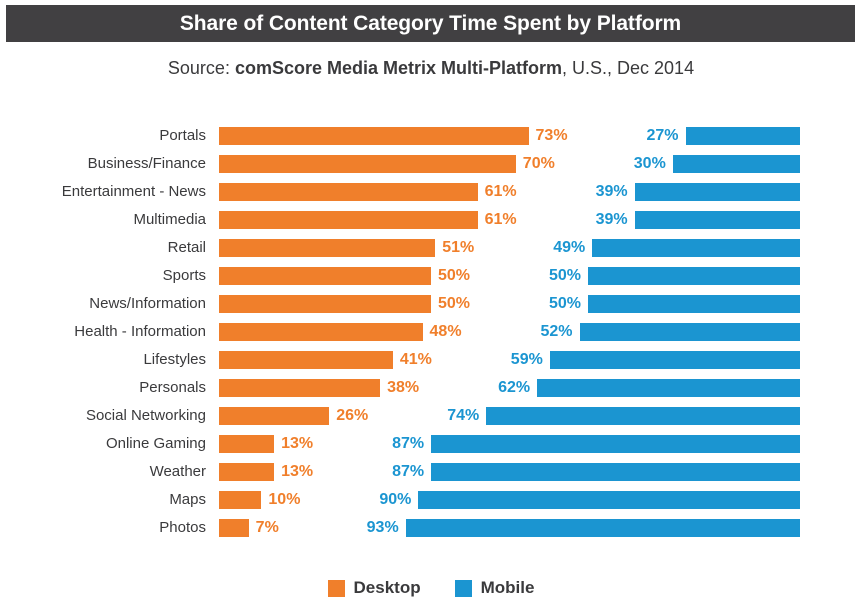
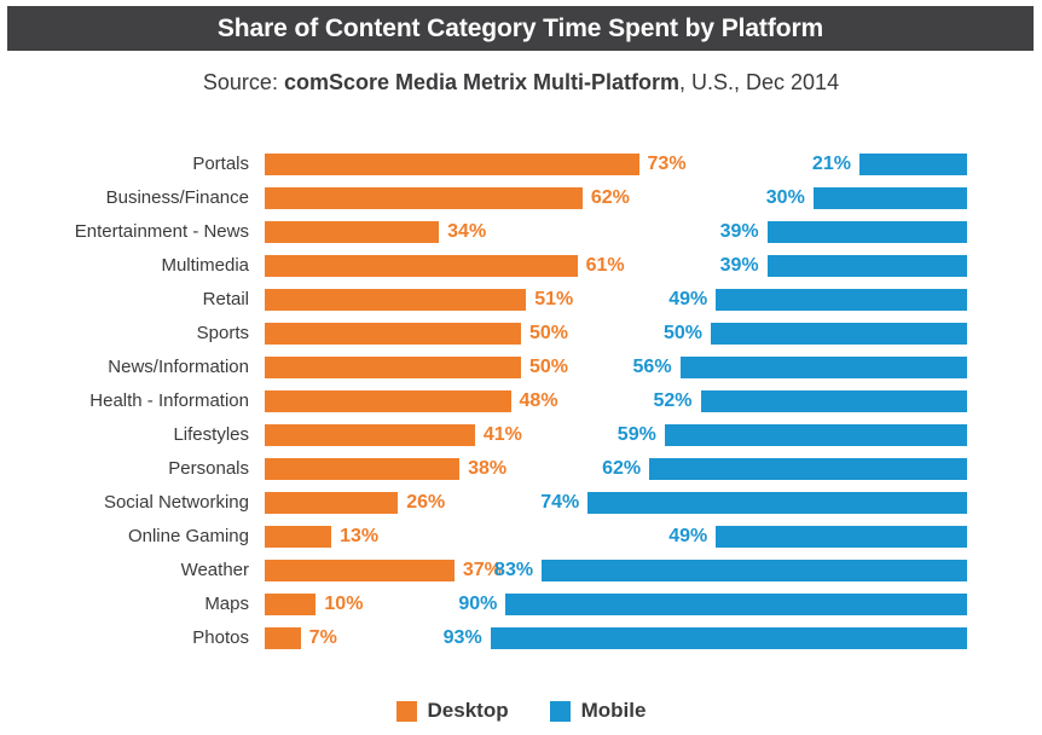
Mobile/Portals: 27% -> 21%
Desktop/Business/Finance: 70% -> 62%
Desktop/Entertainment - News: 61% -> 34%
Mobile/News/Information: 50% -> 56%
Mobile/Online Gaming: 87% -> 49%
Desktop/Weather: 13% -> 37%
Mobile/Weather: 87% -> 83%
